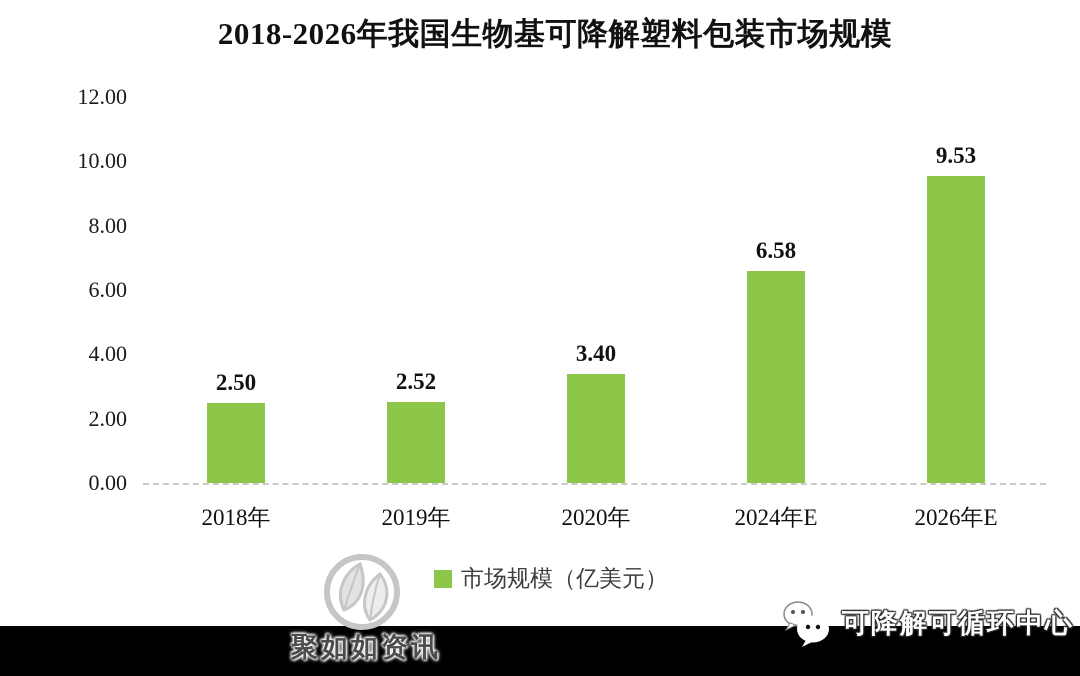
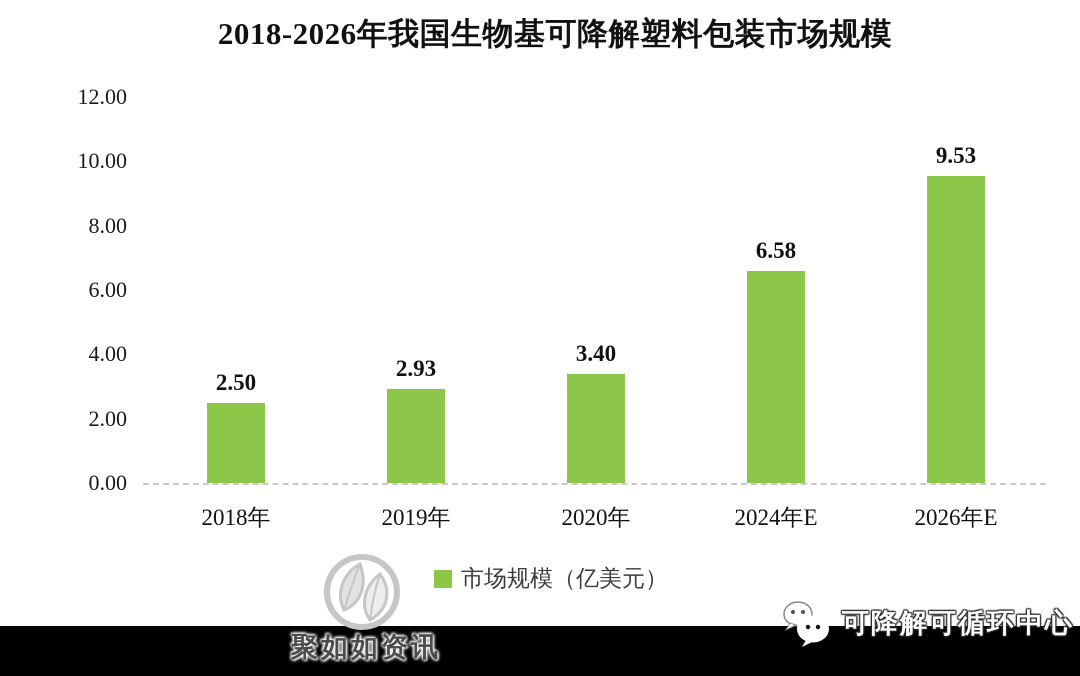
2019年: 2.52 -> 2.93
